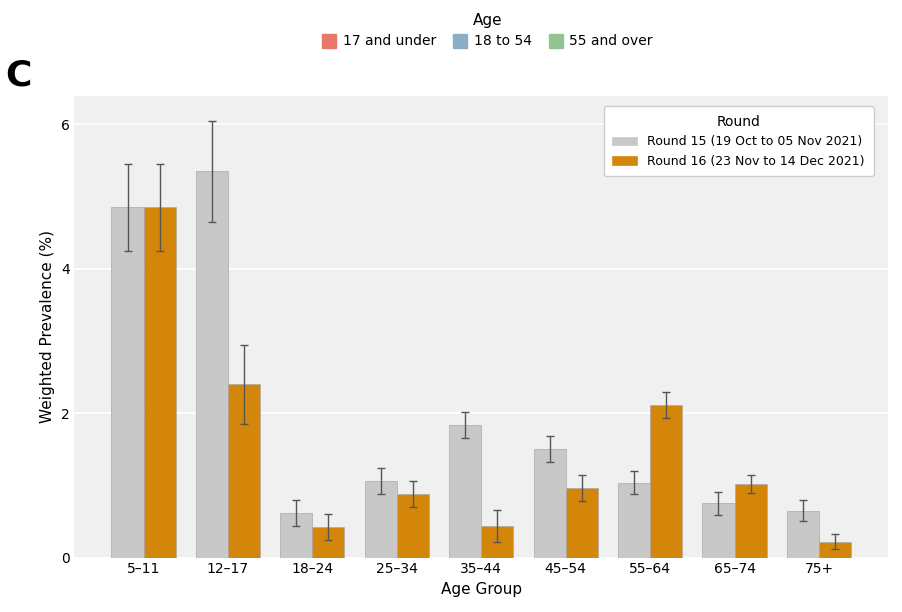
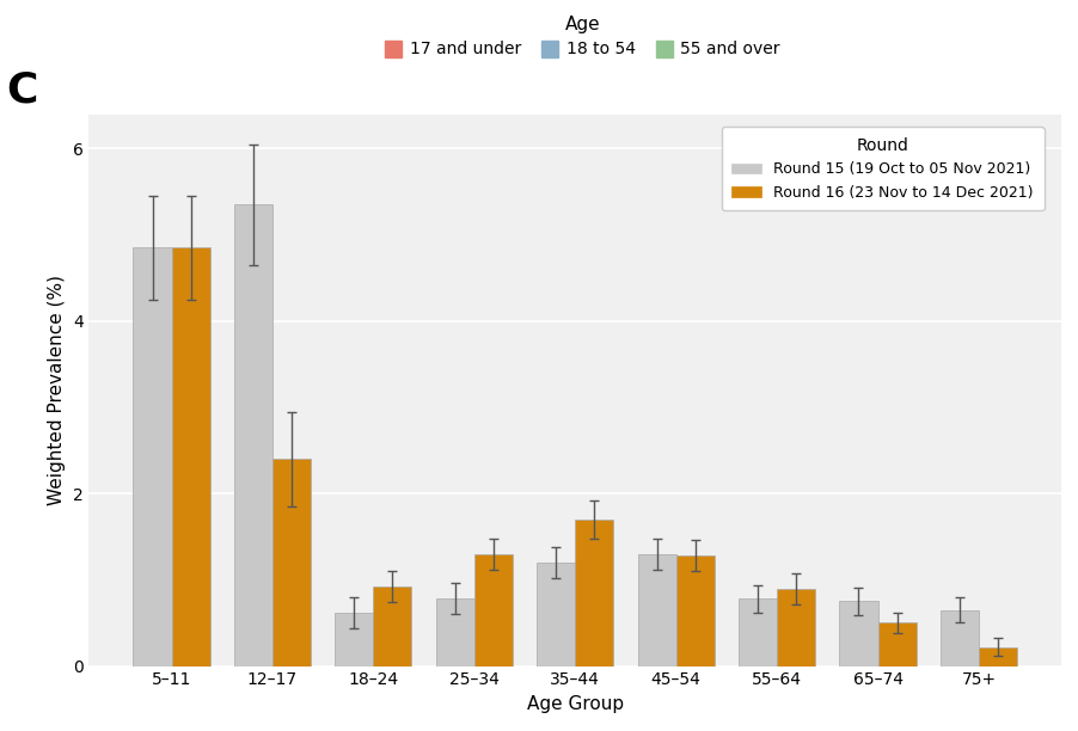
Round 16 (23 Nov to 14 Dec 2021)/18–24: 0.42 -> 0.92
Round 15 (19 Oct to 05 Nov 2021)/25–34: 1.06 -> 0.78
Round 16 (23 Nov to 14 Dec 2021)/25–34: 0.88 -> 1.30
Round 15 (19 Oct to 05 Nov 2021)/35–44: 1.84 -> 1.20
Round 16 (23 Nov to 14 Dec 2021)/35–44: 0.44 -> 1.70
Round 15 (19 Oct to 05 Nov 2021)/45–54: 1.50 -> 1.30
Round 16 (23 Nov to 14 Dec 2021)/45–54: 0.96 -> 1.28
Round 15 (19 Oct to 05 Nov 2021)/55–64: 1.04 -> 0.78
Round 16 (23 Nov to 14 Dec 2021)/55–64: 2.12 -> 0.90
Round 16 (23 Nov to 14 Dec 2021)/65–74: 1.02 -> 0.50
